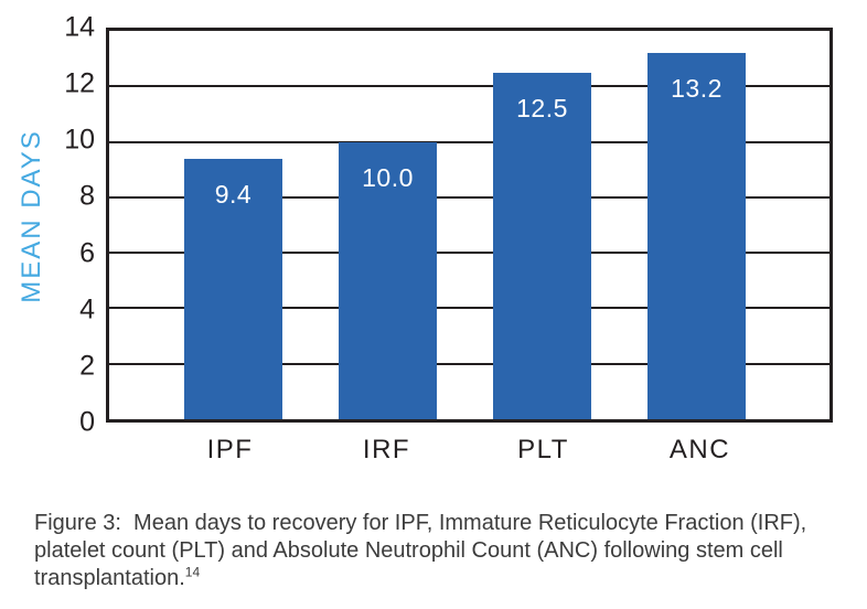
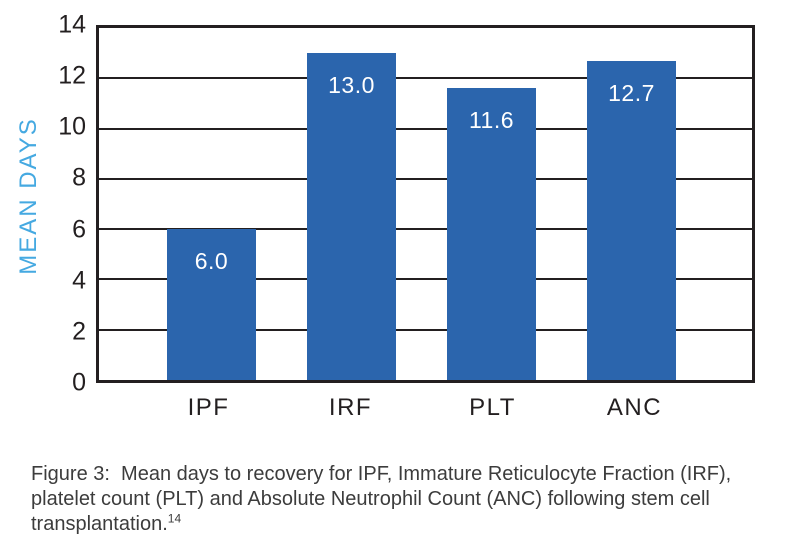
IPF: 9.4 -> 6.0
IRF: 10.0 -> 13.0
PLT: 12.5 -> 11.6
ANC: 13.2 -> 12.7
